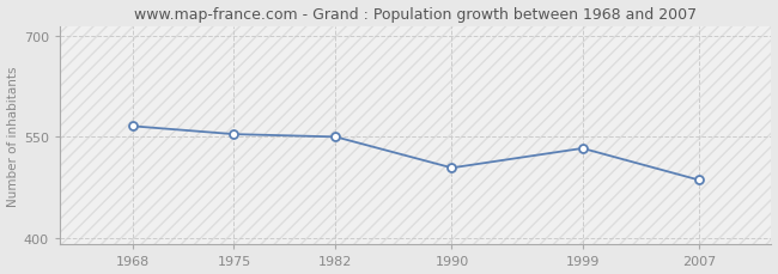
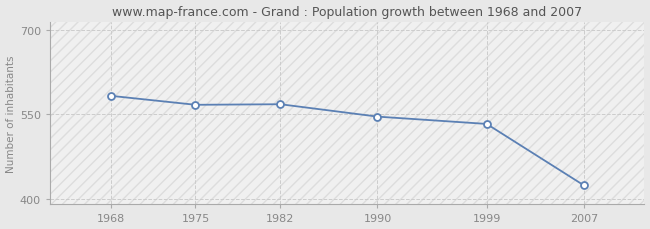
1968: 566 -> 583
1975: 554 -> 567
1982: 550 -> 568
1990: 504 -> 546
2007: 486 -> 424
